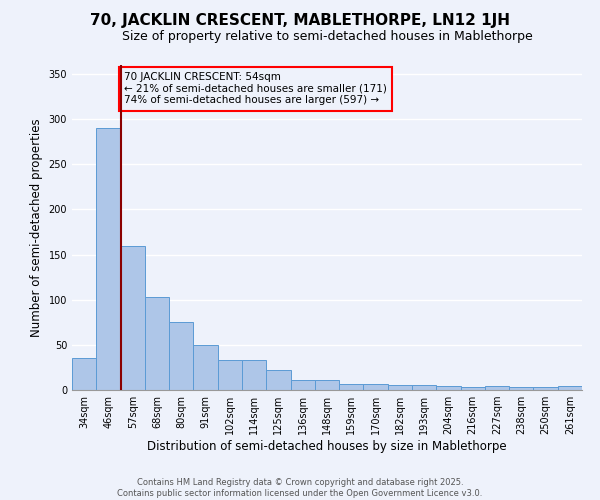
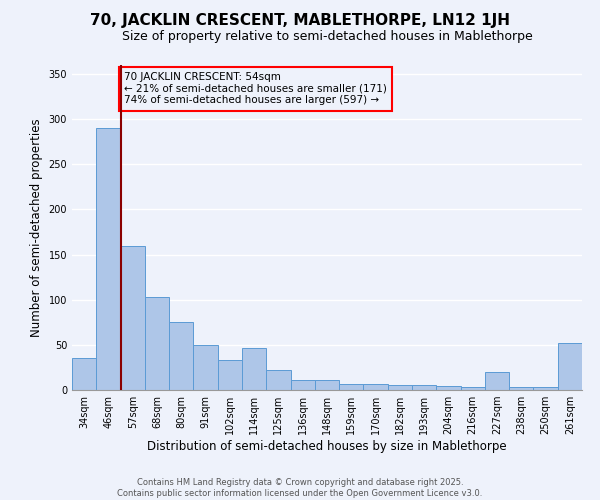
114sqm: 33 -> 46
227sqm: 4 -> 20
261sqm: 4 -> 52
